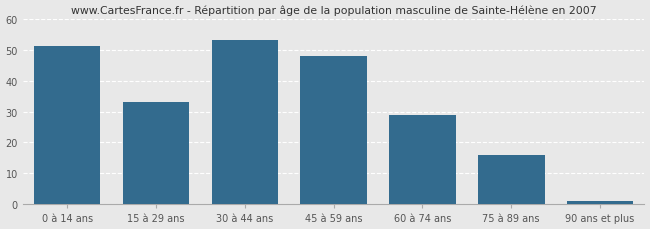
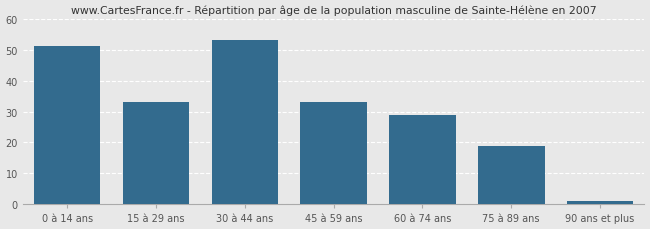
45 à 59 ans: 48 -> 33
75 à 89 ans: 16 -> 19
